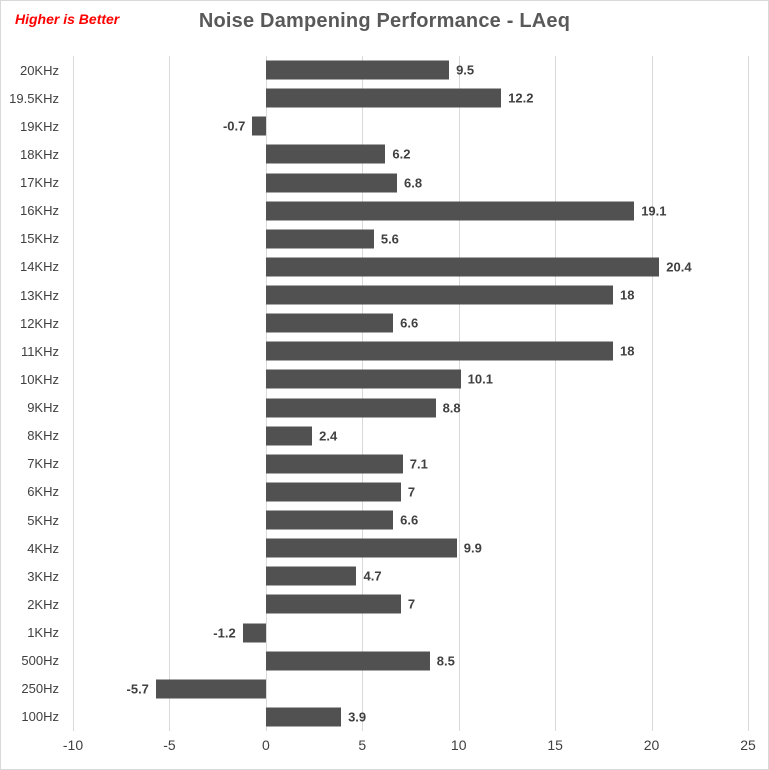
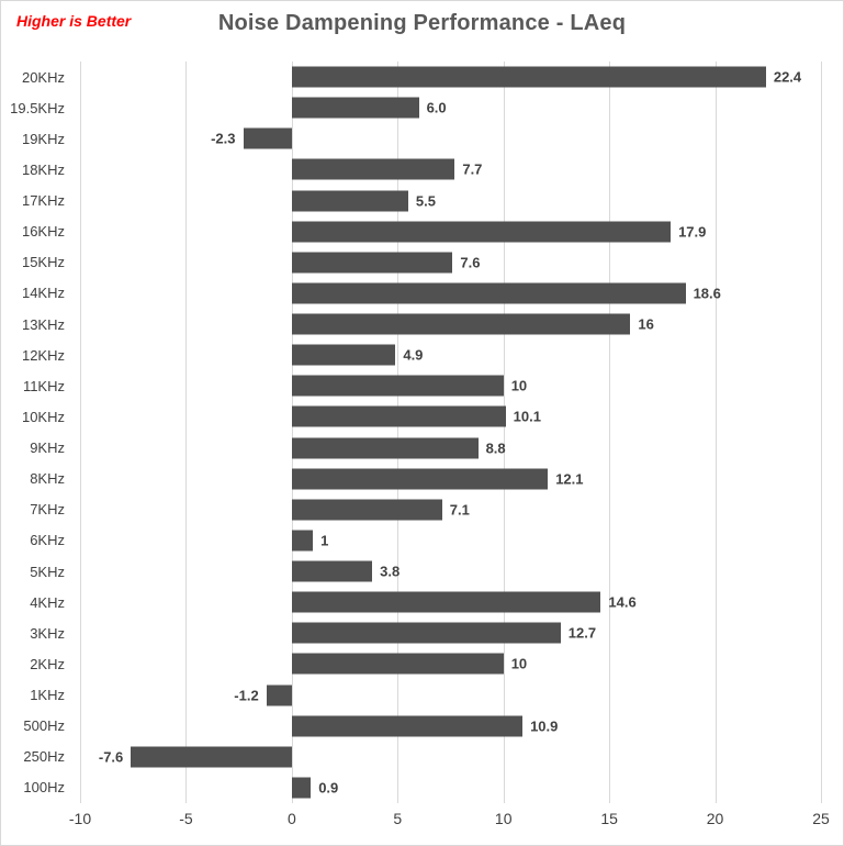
20KHz: 9.5 -> 22.4
19.5KHz: 12.2 -> 6.0
19KHz: -0.7 -> -2.3
18KHz: 6.2 -> 7.7
17KHz: 6.8 -> 5.5
16KHz: 19.1 -> 17.9
15KHz: 5.6 -> 7.6
14KHz: 20.4 -> 18.6
13KHz: 18 -> 16
12KHz: 6.6 -> 4.9
11KHz: 18 -> 10
8KHz: 2.4 -> 12.1
6KHz: 7 -> 1
5KHz: 6.6 -> 3.8
4KHz: 9.9 -> 14.6
3KHz: 4.7 -> 12.7
2KHz: 7 -> 10
500Hz: 8.5 -> 10.9
250Hz: -5.7 -> -7.6
100Hz: 3.9 -> 0.9
